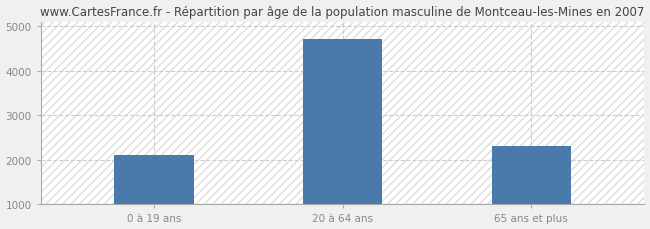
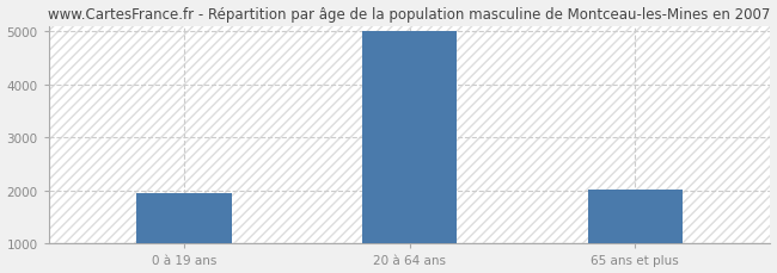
0 à 19 ans: 2100 -> 1950
20 à 64 ans: 4700 -> 5000
65 ans et plus: 2300 -> 2020
